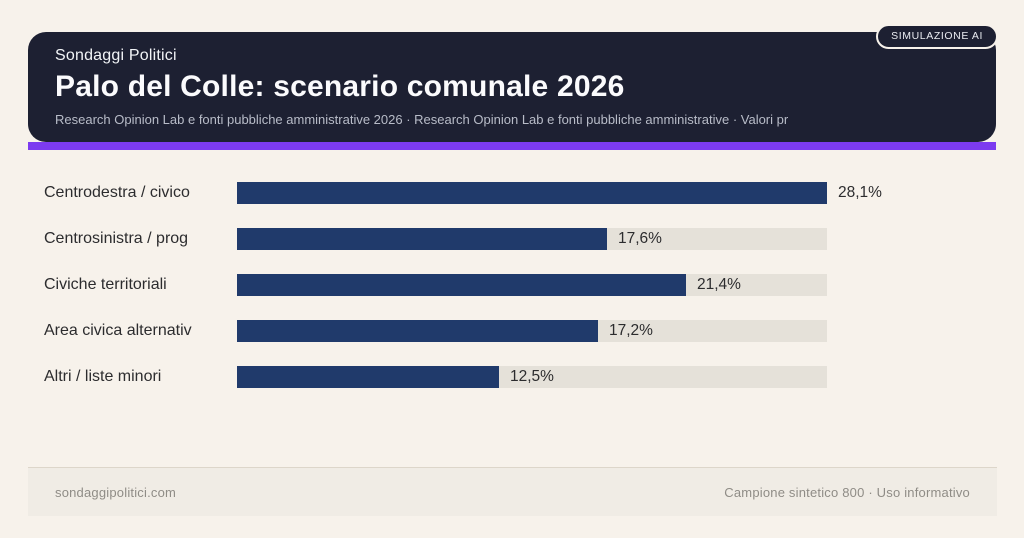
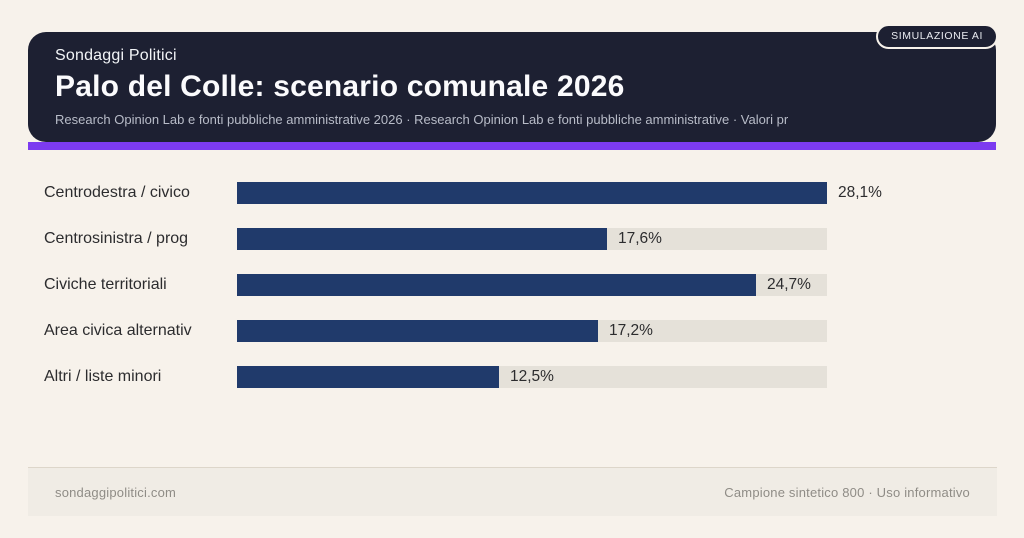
Civiche territoriali: 21,4% -> 24,7%
